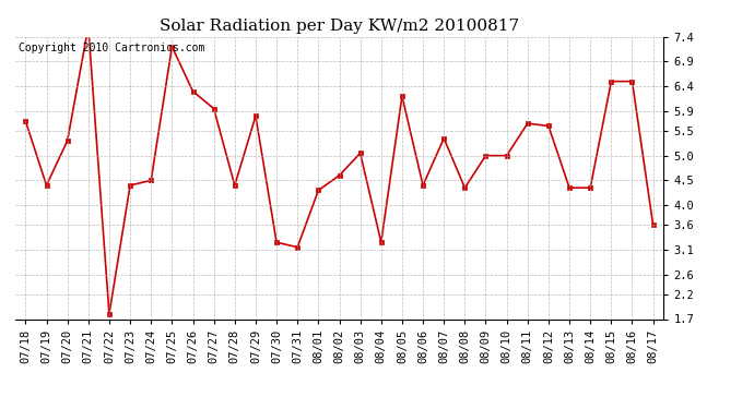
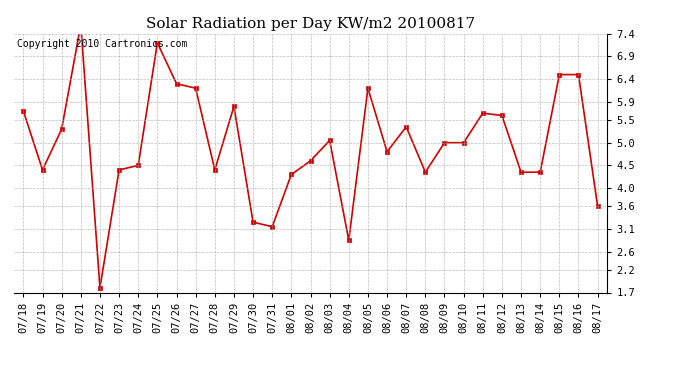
07/27: 5.95 -> 6.20
08/04: 3.25 -> 2.85
08/06: 4.40 -> 4.80
